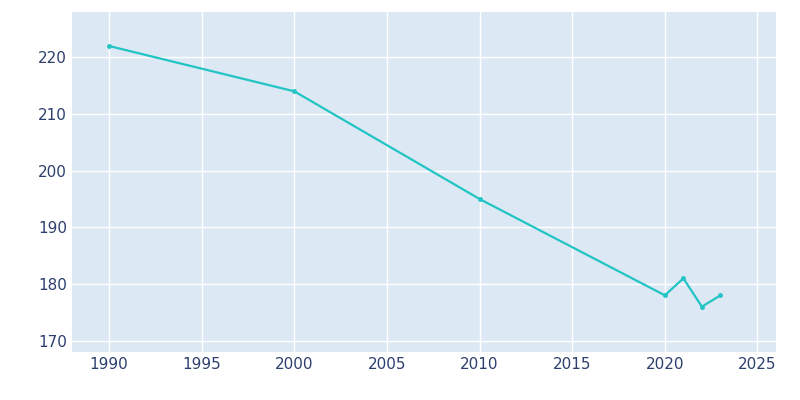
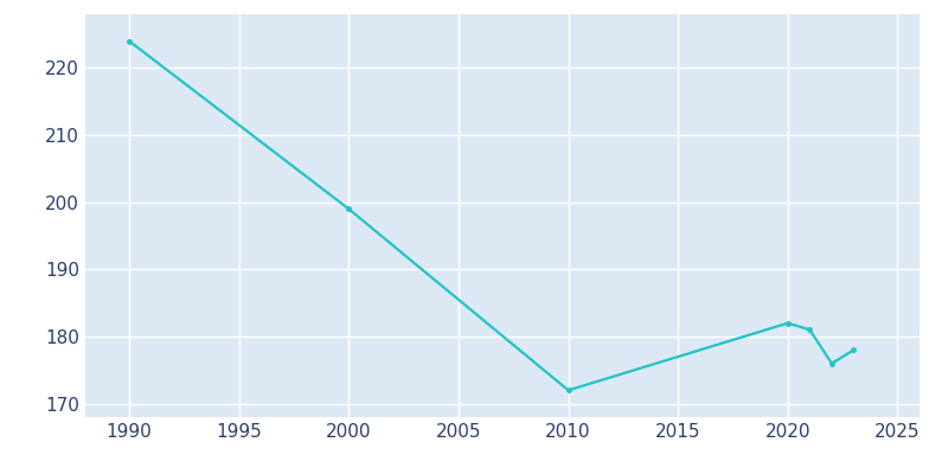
1990: 222 -> 224
2000: 214 -> 199
2010: 195 -> 172
2020: 178 -> 182
